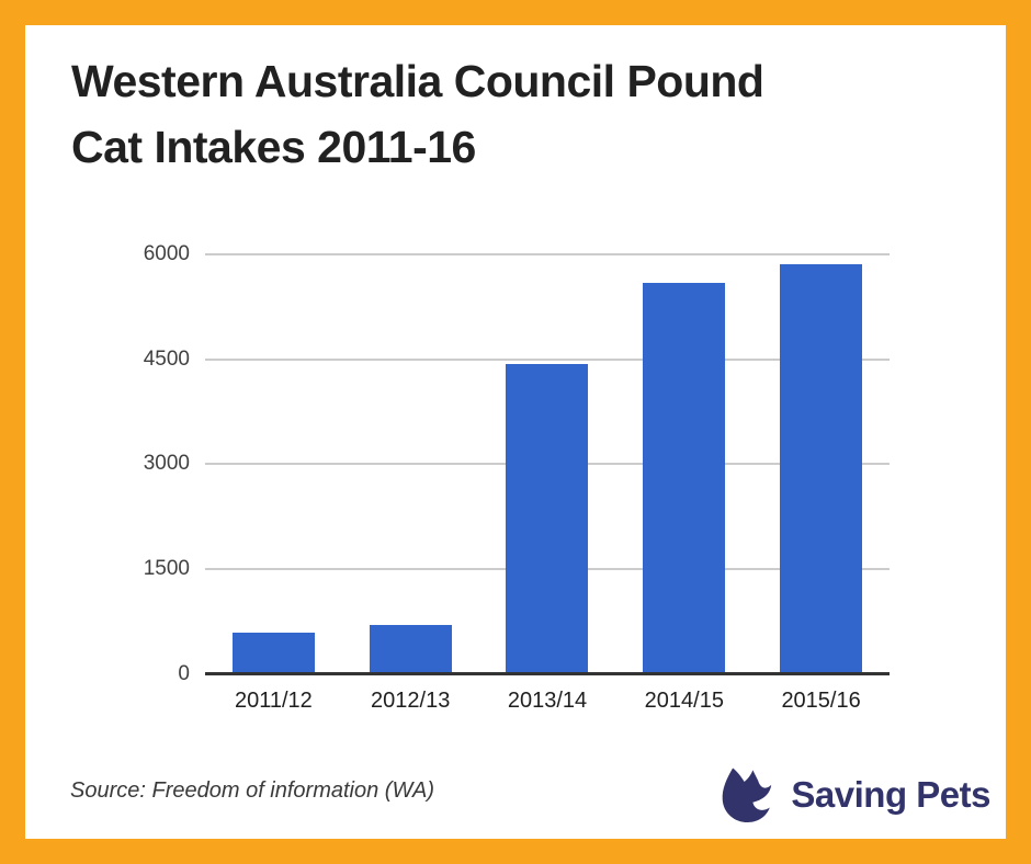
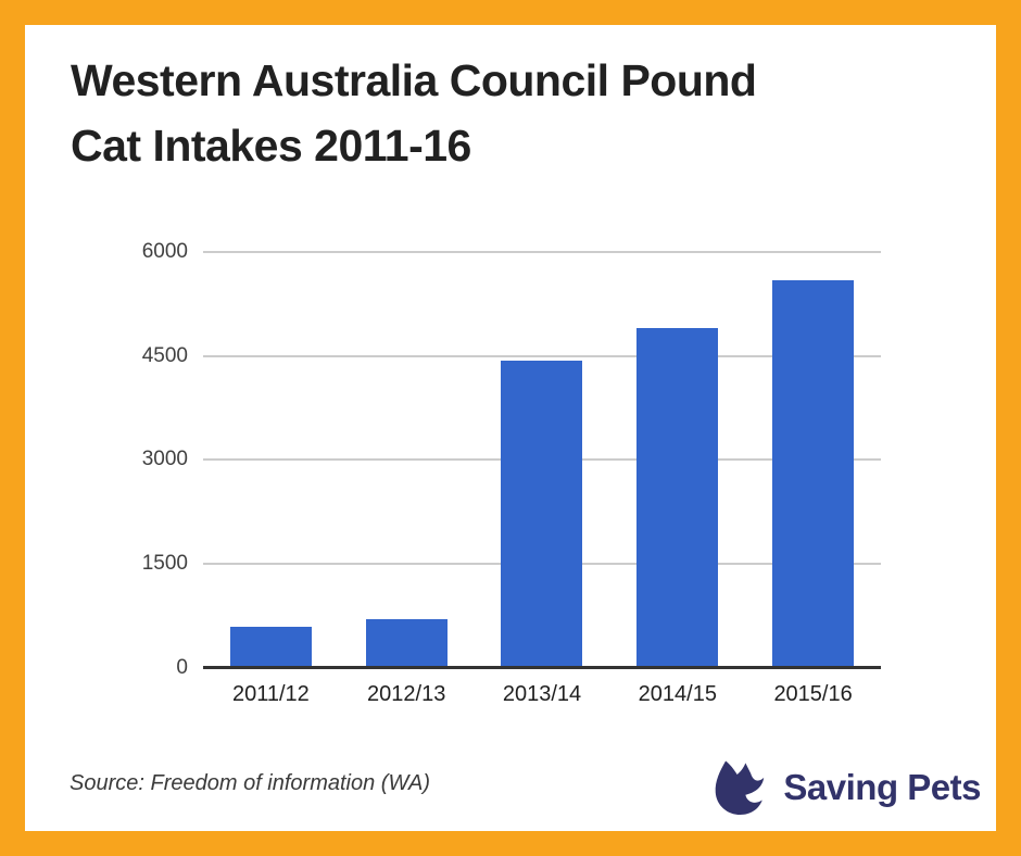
2014/15: 5600 -> 4900
2015/16: 5900 -> 5600
